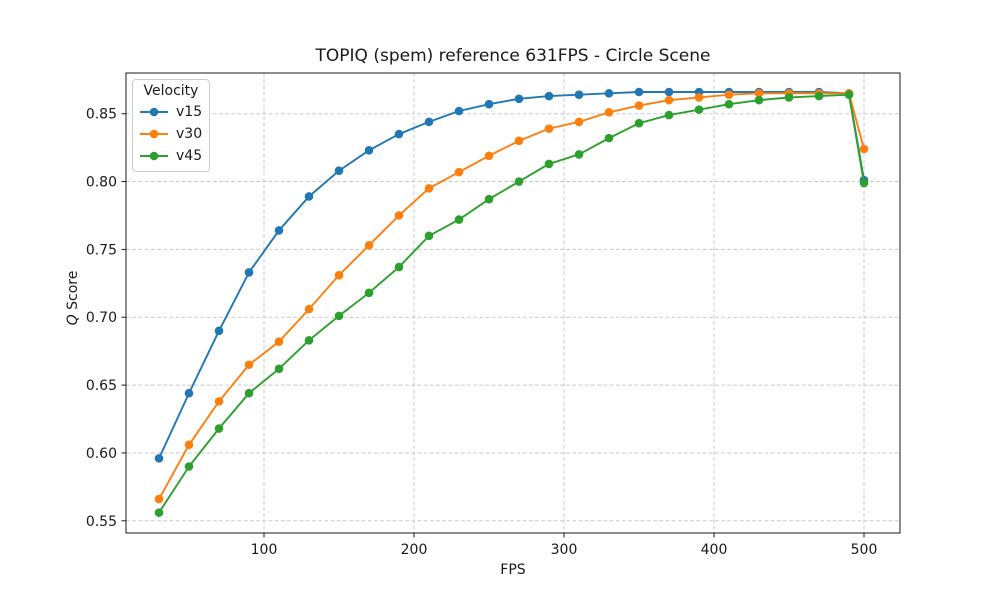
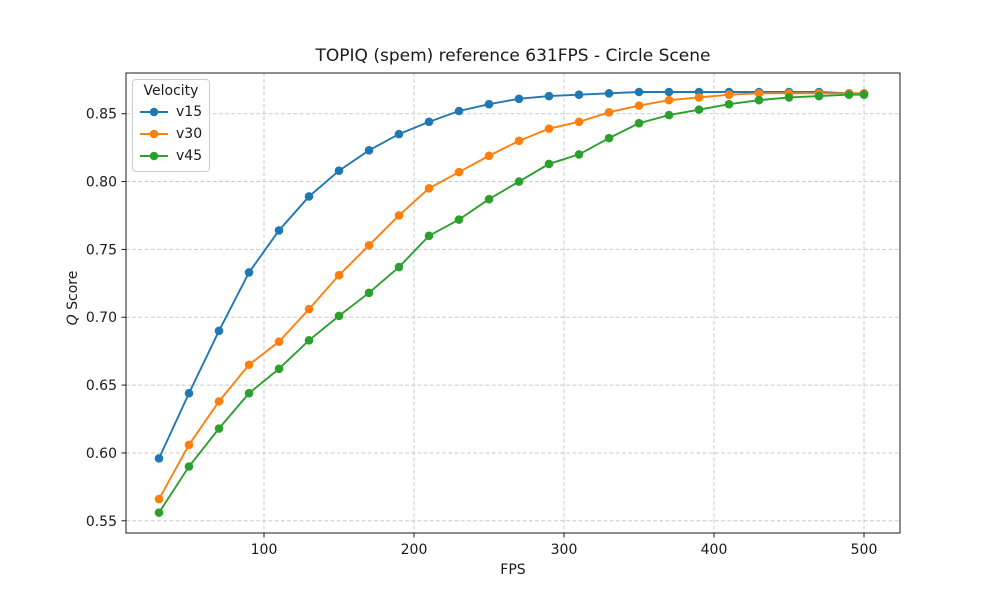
v15/500: 0.801 -> 0.865
v30/500: 0.824 -> 0.865
v45/500: 0.799 -> 0.864
